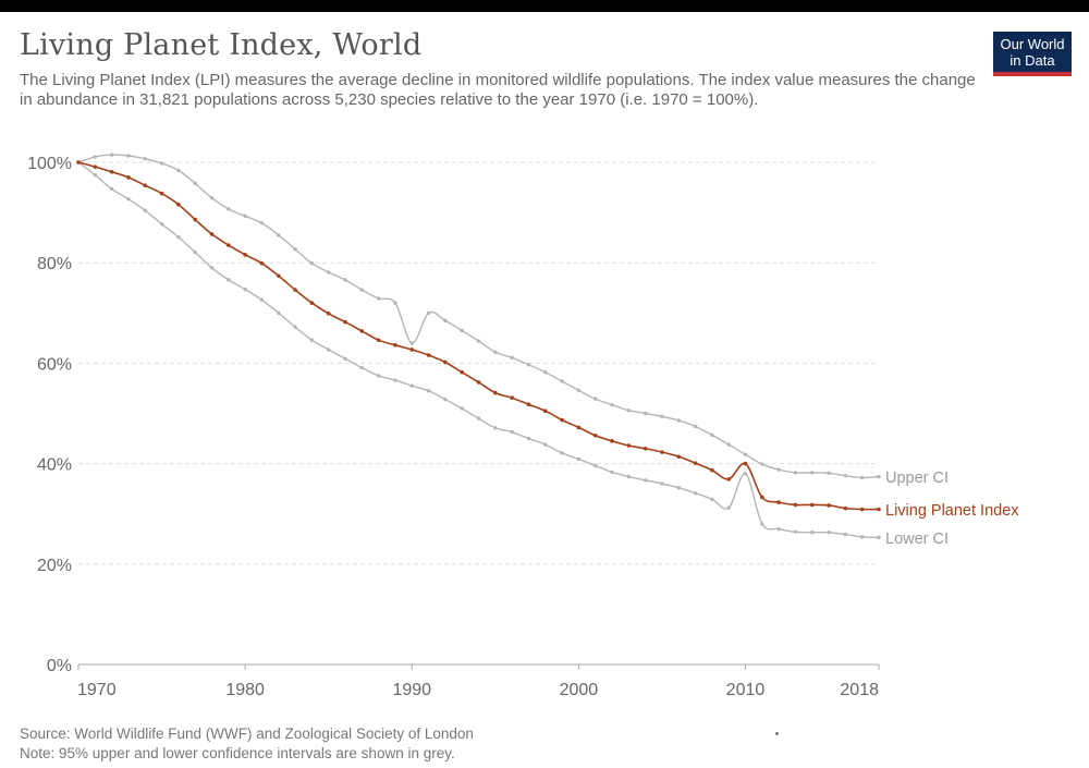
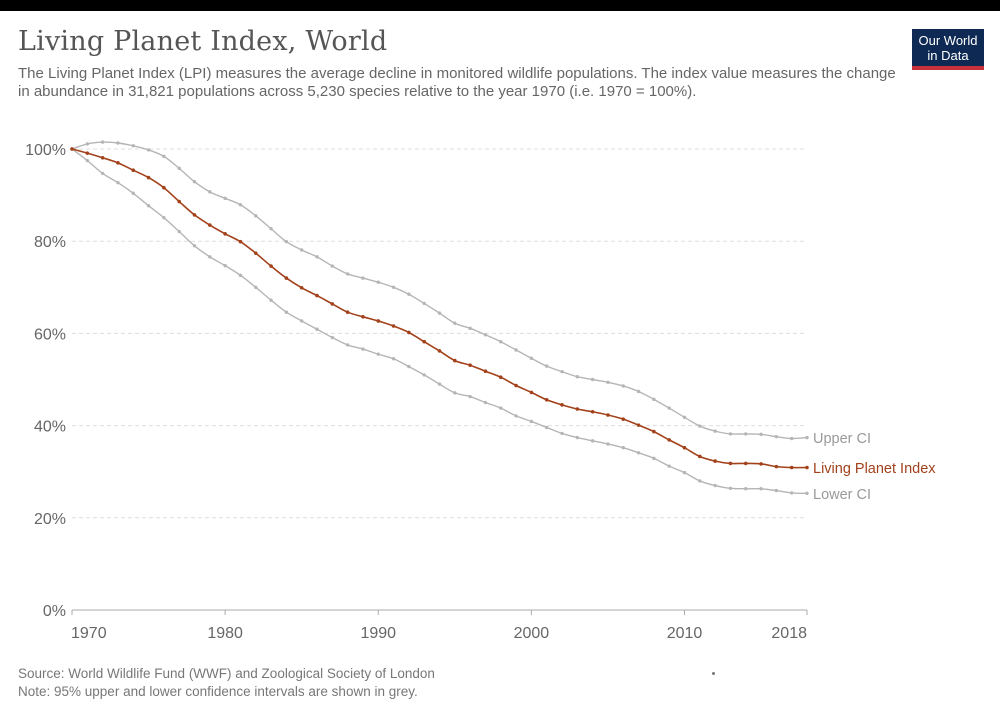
Upper CI/1990: 64% -> 71%
Living Planet Index/2010: 40% -> 35%
Lower CI/2010: 38% -> 30%
